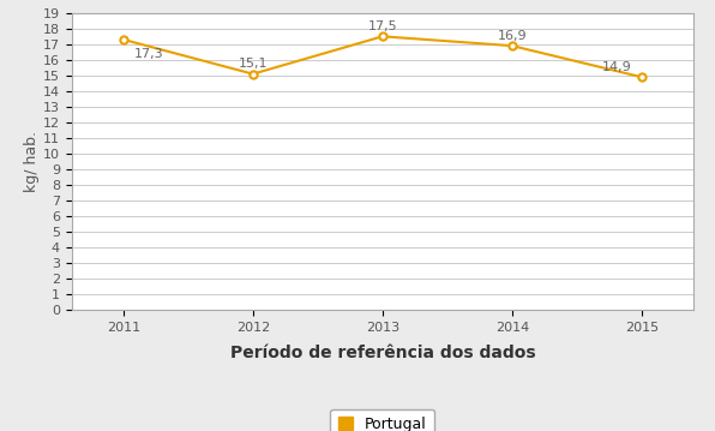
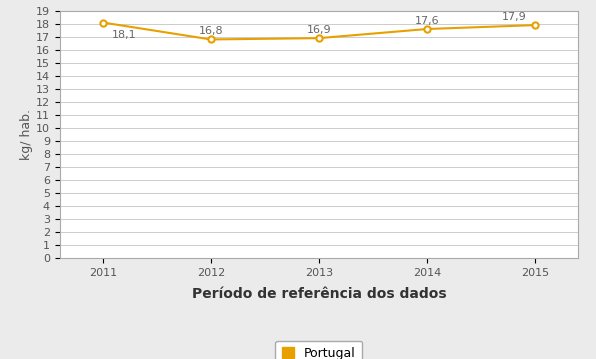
2011: 17,3 -> 18,1
2012: 15,1 -> 16,8
2013: 17,5 -> 16,9
2014: 16,9 -> 17,6
2015: 14,9 -> 17,9
